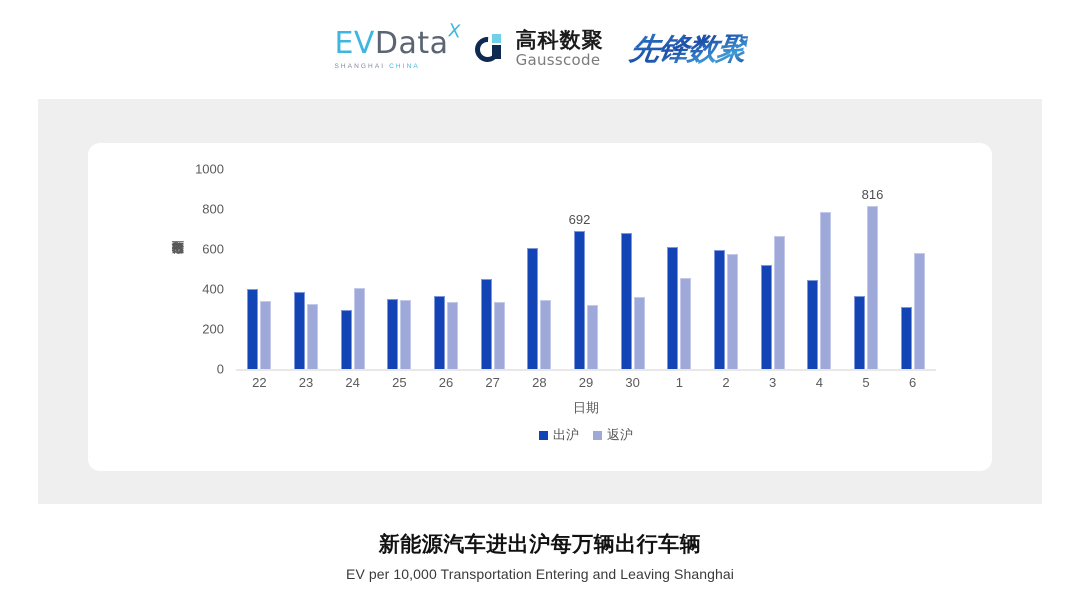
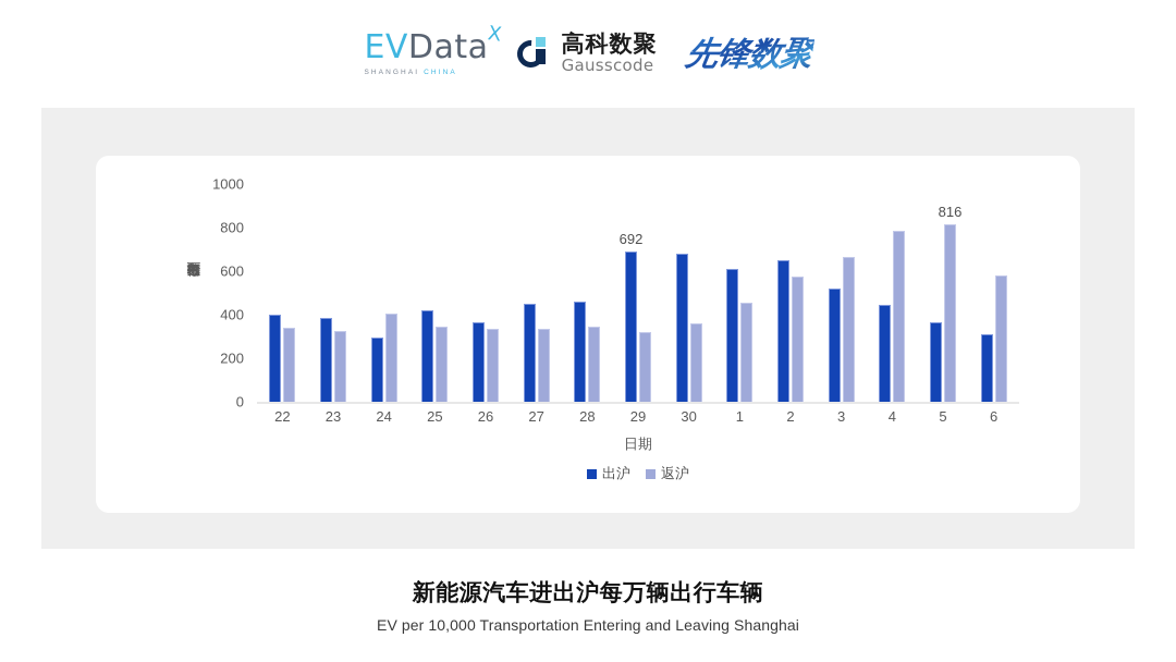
出沪/25: 350 -> 420
出沪/28: 610 -> 460
出沪/2: 600 -> 650
